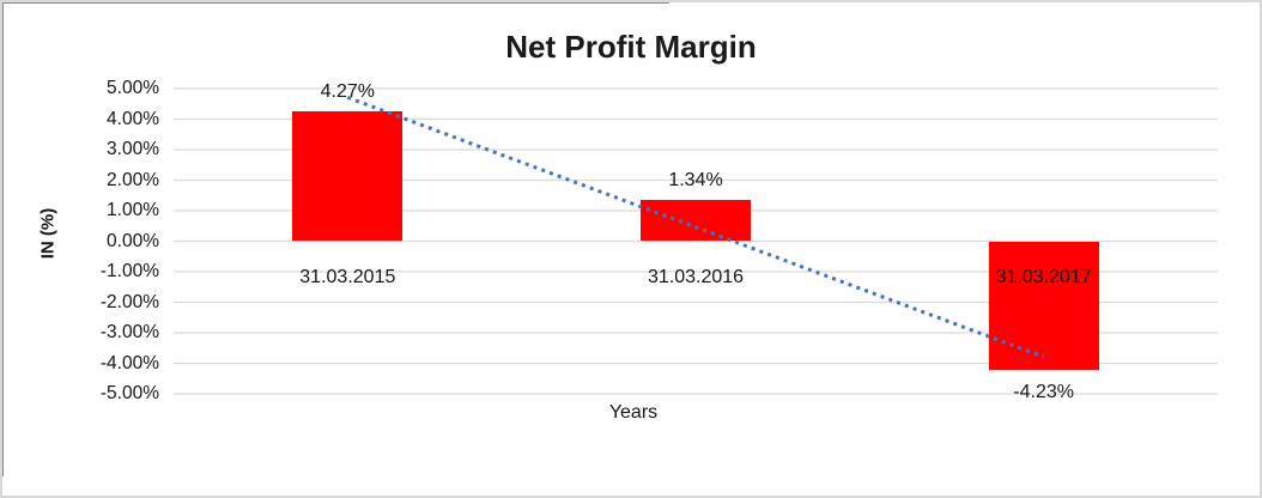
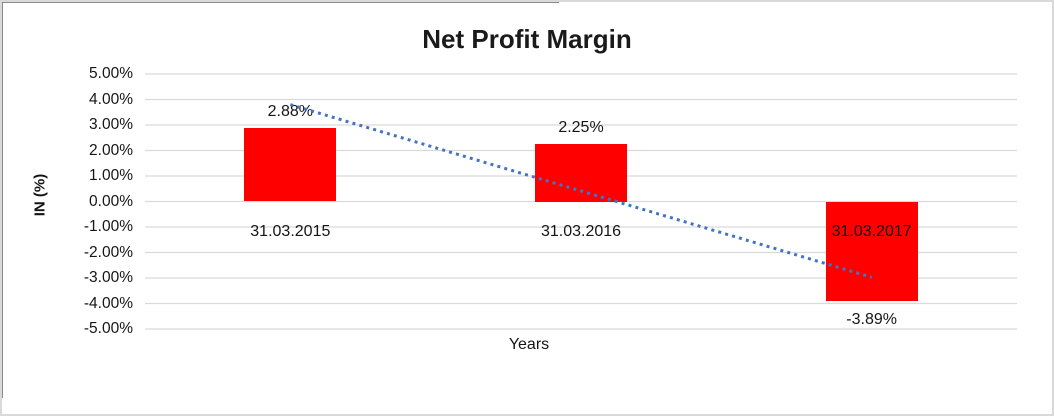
31.03.2015: 4.27% -> 2.88%
31.03.2016: 1.34% -> 2.25%
31.03.2017: -4.23% -> -3.89%
